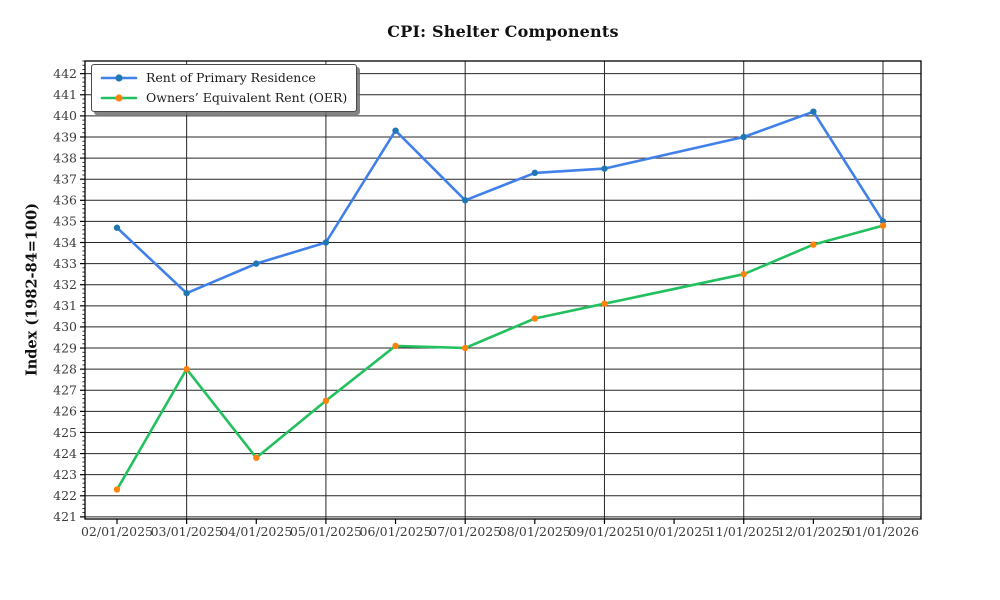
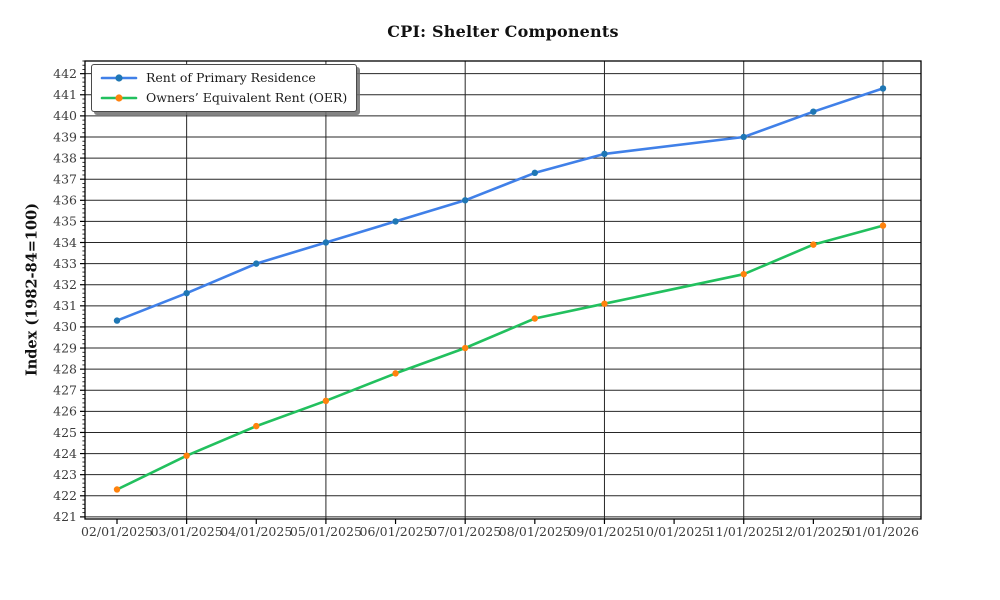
Rent of Primary Residence/02/01/2025: 434.7 -> 430.3
Owners’ Equivalent Rent (OER)/03/01/2025: 428.0 -> 423.9
Owners’ Equivalent Rent (OER)/04/01/2025: 423.8 -> 425.3
Rent of Primary Residence/06/01/2025: 439.3 -> 435.0
Owners’ Equivalent Rent (OER)/06/01/2025: 429.1 -> 427.8
Rent of Primary Residence/09/01/2025: 437.5 -> 438.2
Rent of Primary Residence/01/01/2026: 435.0 -> 441.3
